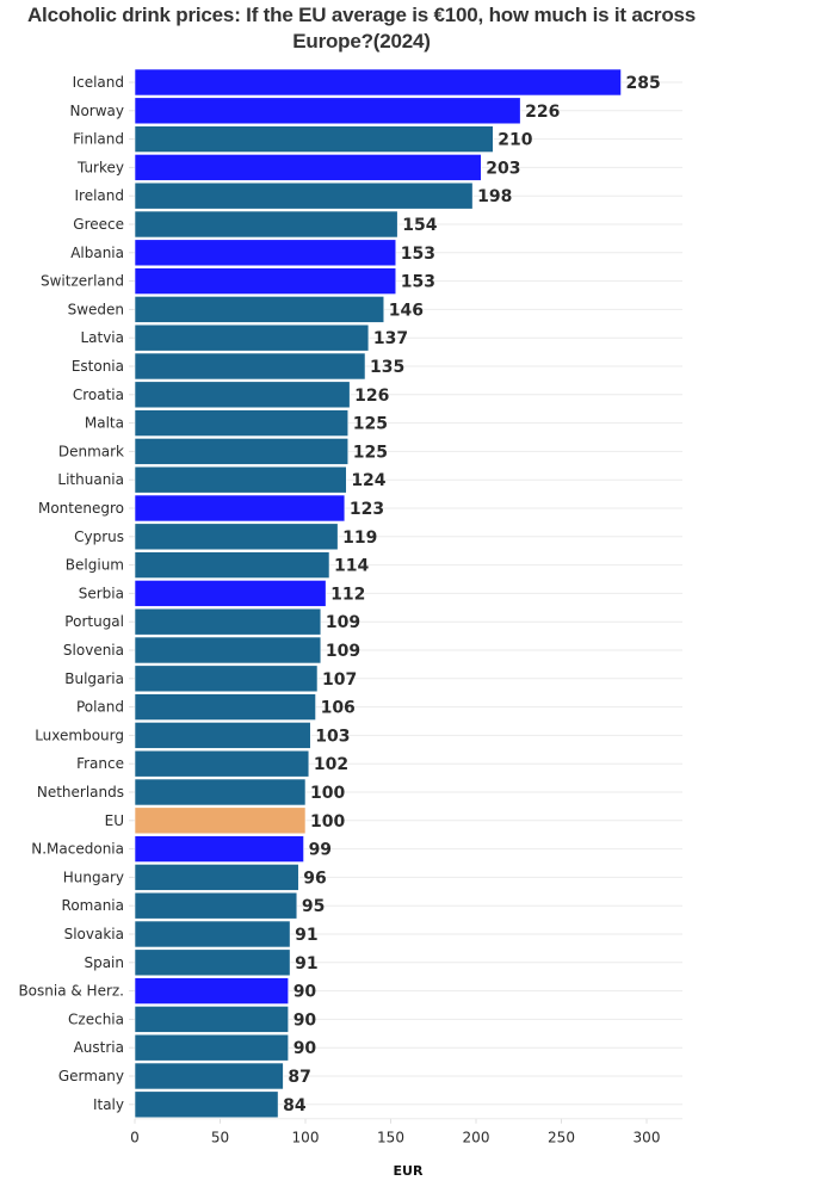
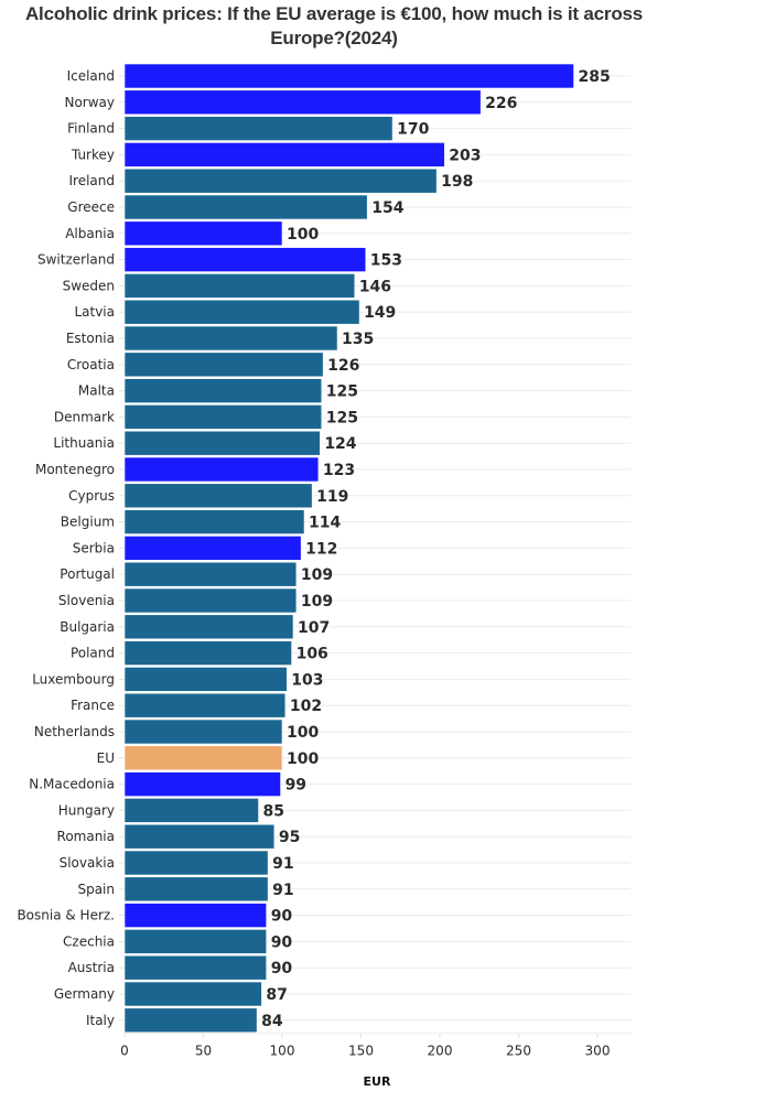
Finland: 210 -> 170
Albania: 153 -> 100
Latvia: 137 -> 149
Hungary: 96 -> 85
